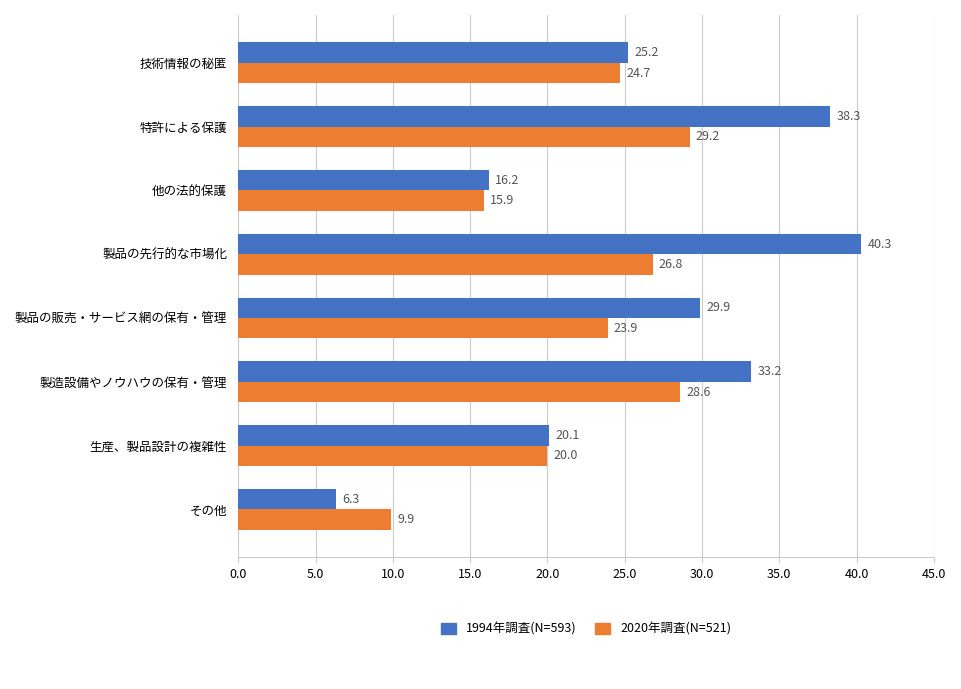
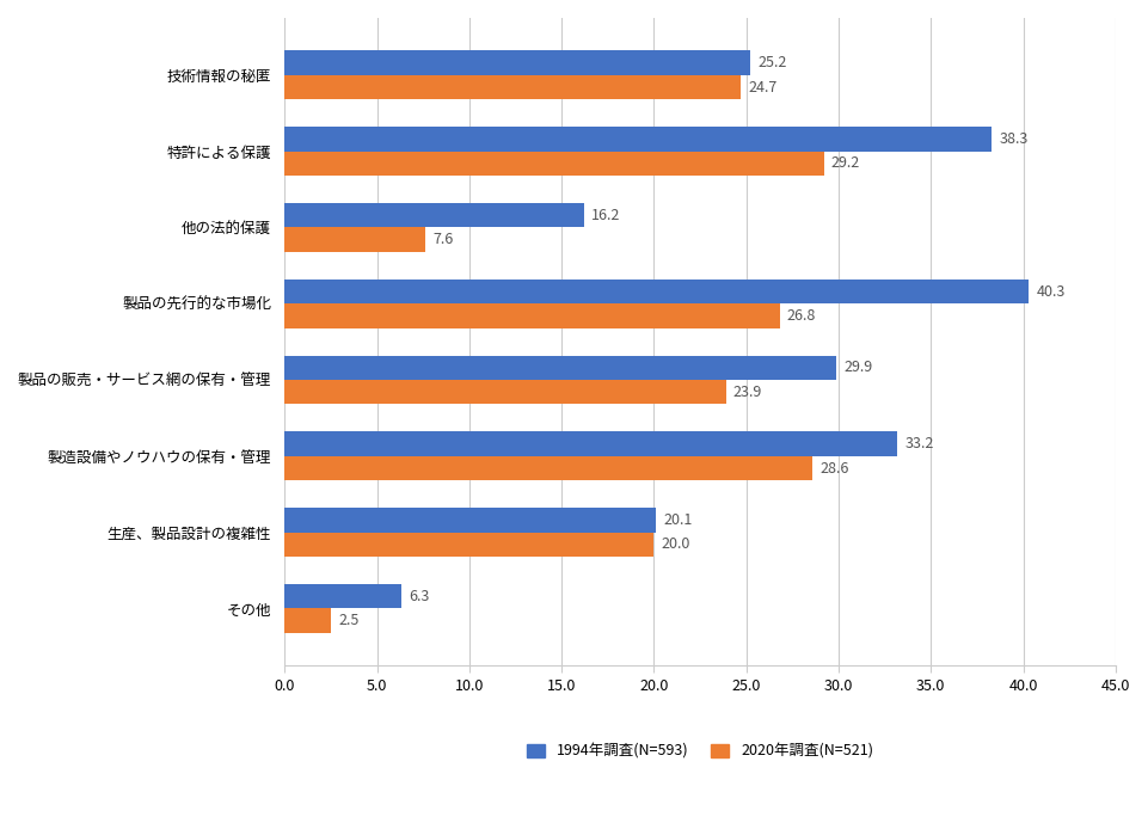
2020年調査(N=521)/他の法的保護: 15.9 -> 7.6
2020年調査(N=521)/その他: 9.9 -> 2.5
